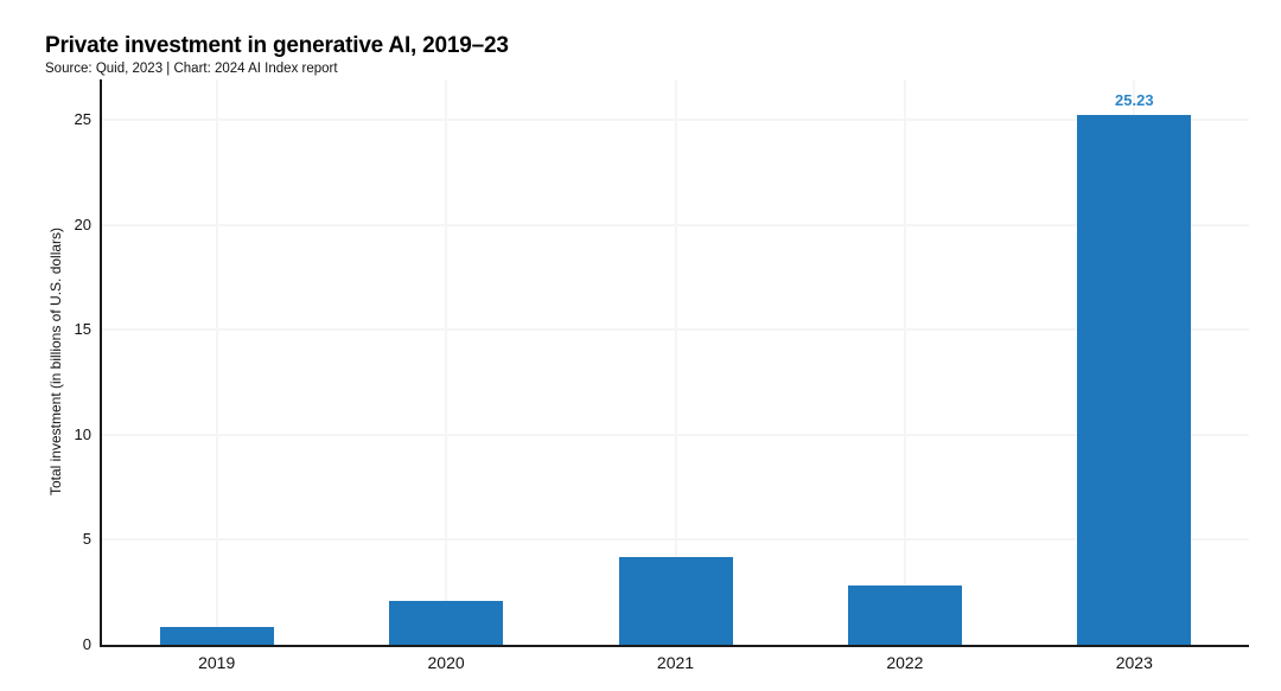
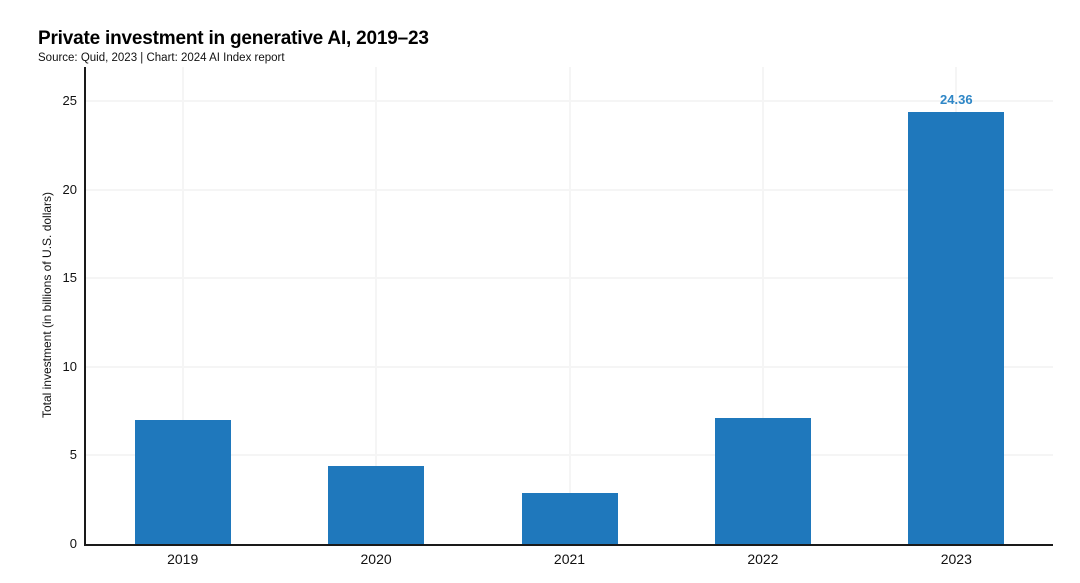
2019: 0.8 -> 7.0
2020: 2.1 -> 4.4
2021: 4.2 -> 2.9
2022: 2.9 -> 7.1
2023: 25.23 -> 24.36
